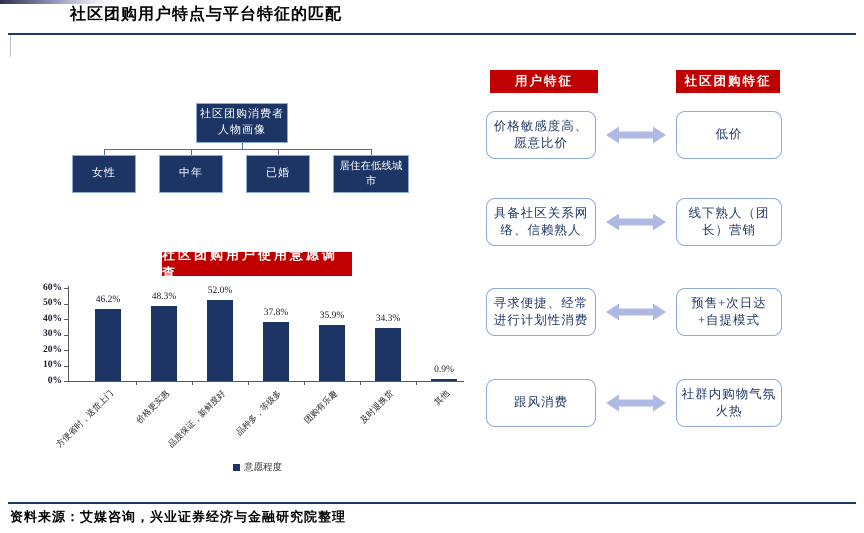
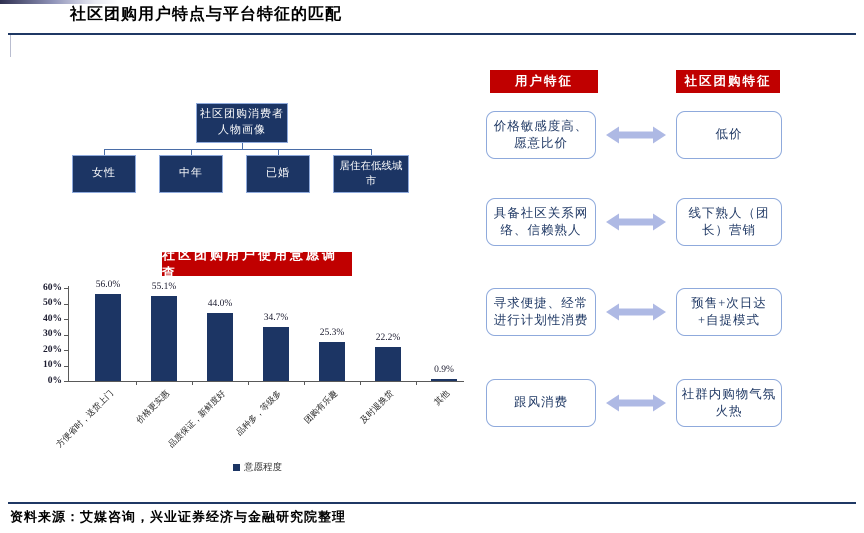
方便省时，送货上门: 46.2% -> 56.0%
价格更实惠: 48.3% -> 55.1%
品质保证，新鲜度好: 52.0% -> 44.0%
品种多，等级多: 37.8% -> 34.7%
团购有乐趣: 35.9% -> 25.3%
及时退换货: 34.3% -> 22.2%
